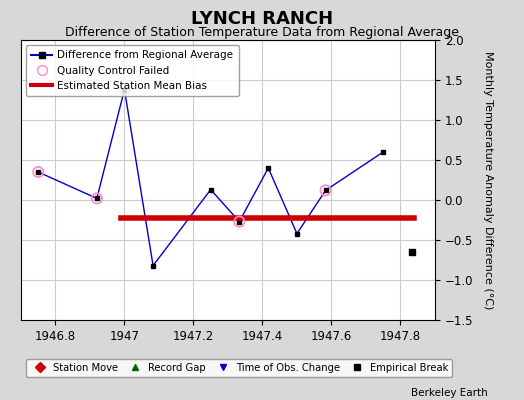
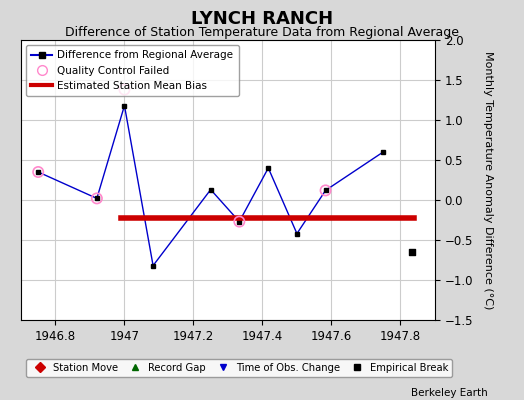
Time of Obs. Change/1947: 1.38 -> 1.18
